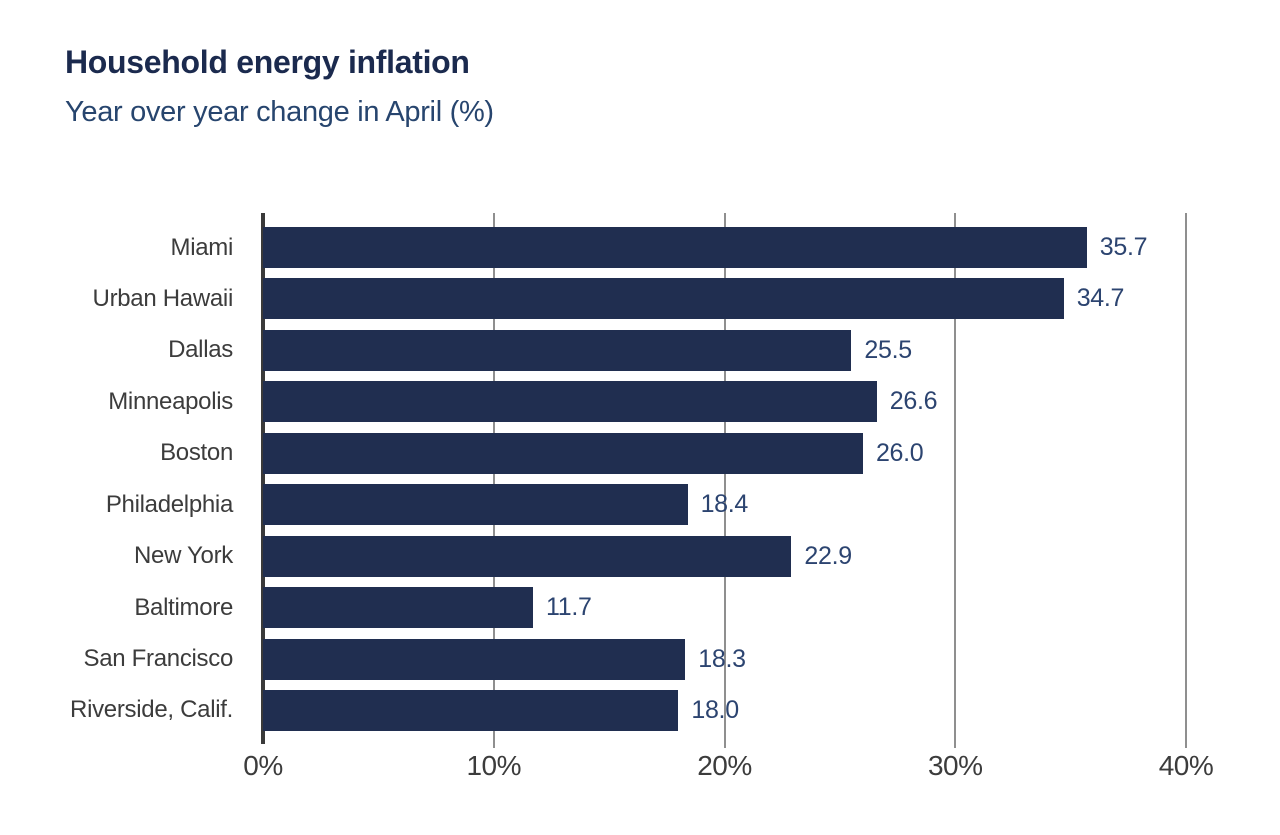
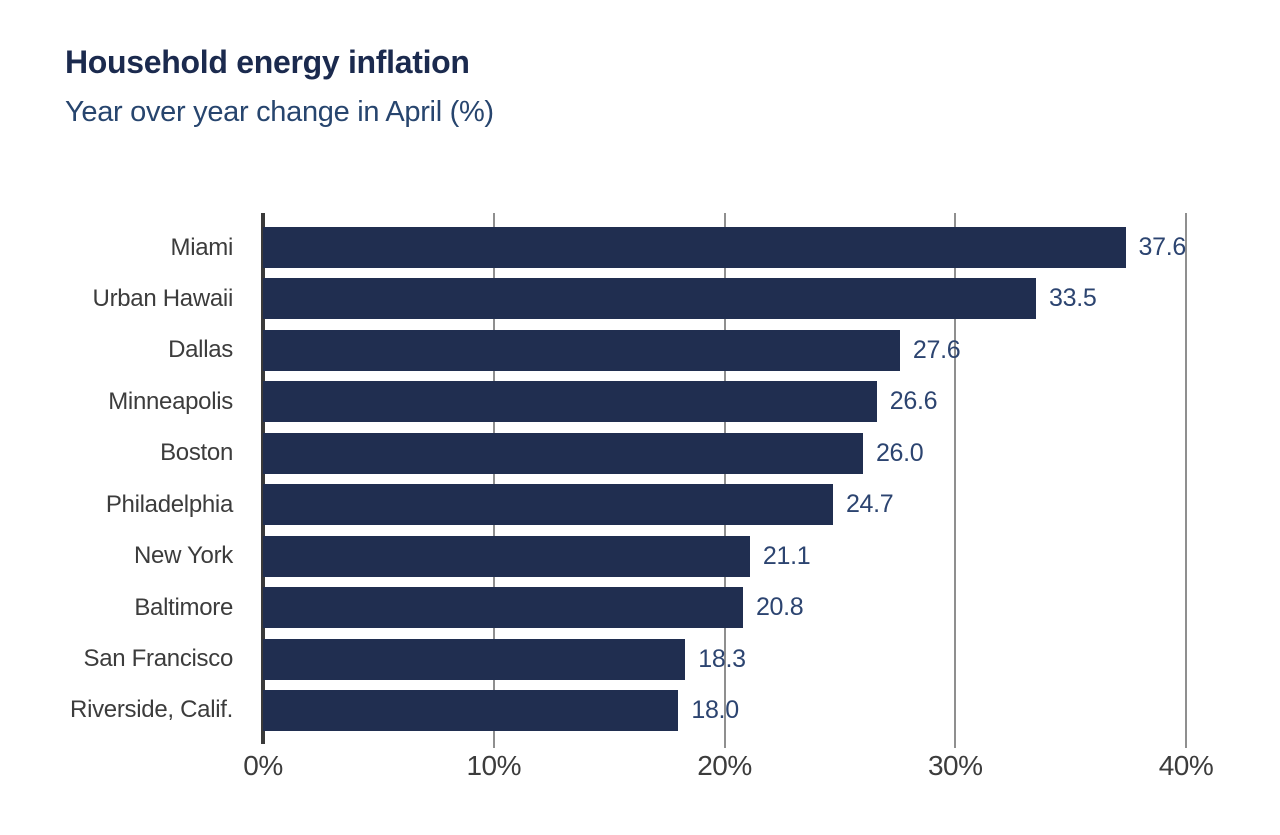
Miami: 35.7 -> 37.6
Urban Hawaii: 34.7 -> 33.5
Dallas: 25.5 -> 27.6
Philadelphia: 18.4 -> 24.7
New York: 22.9 -> 21.1
Baltimore: 11.7 -> 20.8
